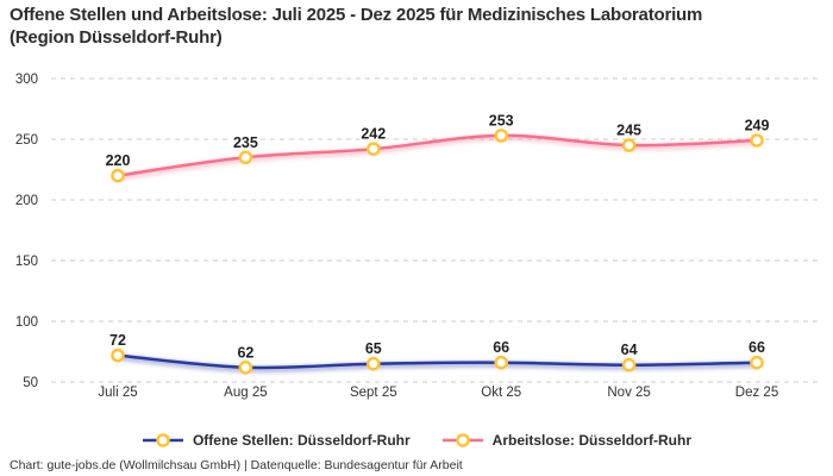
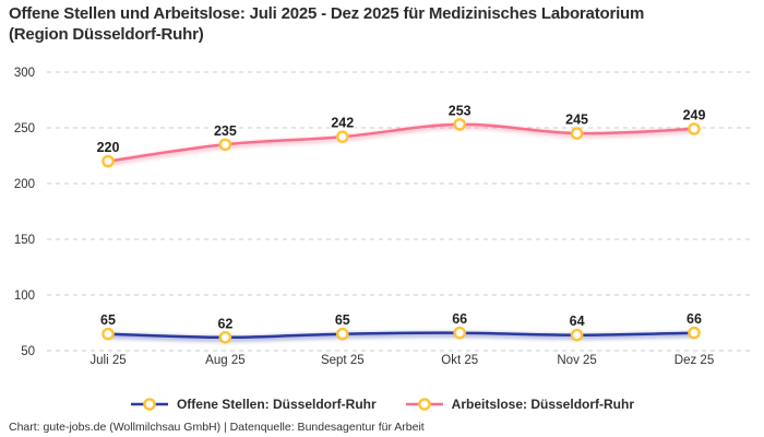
Offene Stellen: Düsseldorf-Ruhr/Juli 25: 72 -> 65
